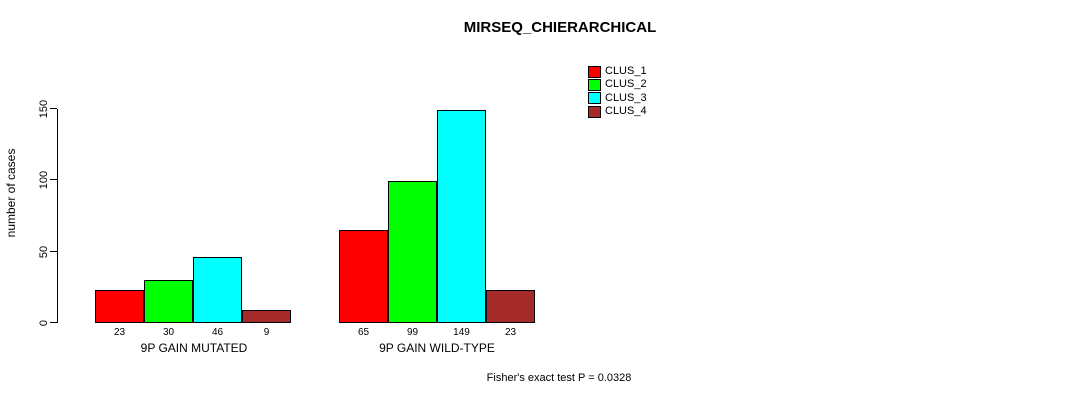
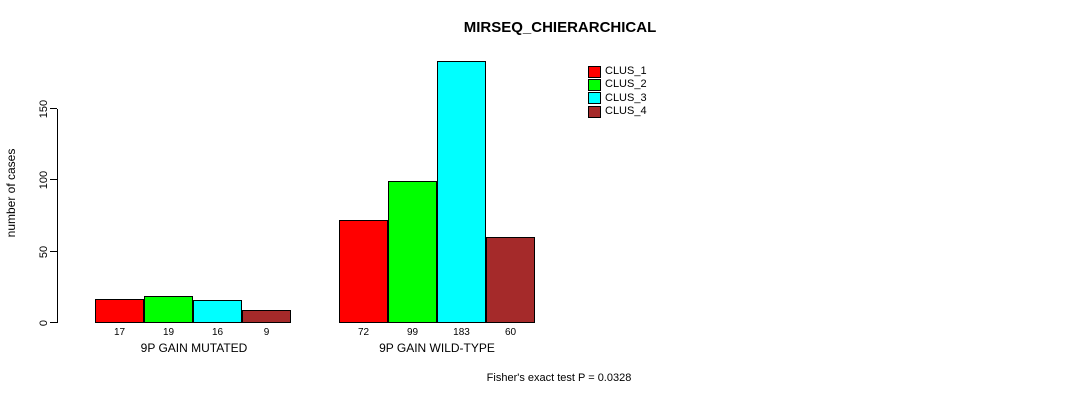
CLUS_1/9P GAIN MUTATED: 23 -> 17
CLUS_2/9P GAIN MUTATED: 30 -> 19
CLUS_3/9P GAIN MUTATED: 46 -> 16
CLUS_1/9P GAIN WILD-TYPE: 65 -> 72
CLUS_3/9P GAIN WILD-TYPE: 149 -> 183
CLUS_4/9P GAIN WILD-TYPE: 23 -> 60
